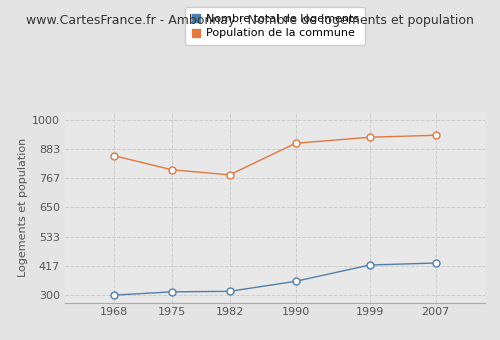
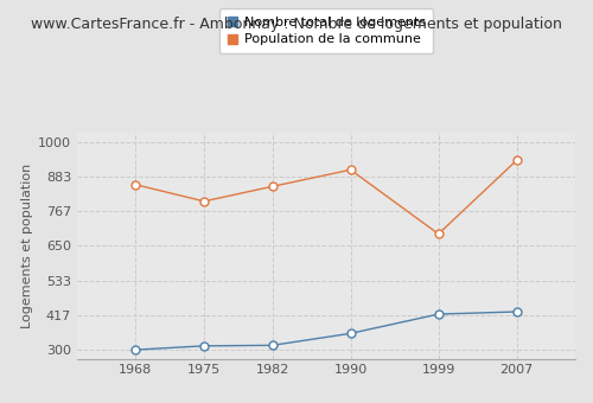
Population de la commune/1982: 780 -> 850
Population de la commune/1999: 930 -> 690
